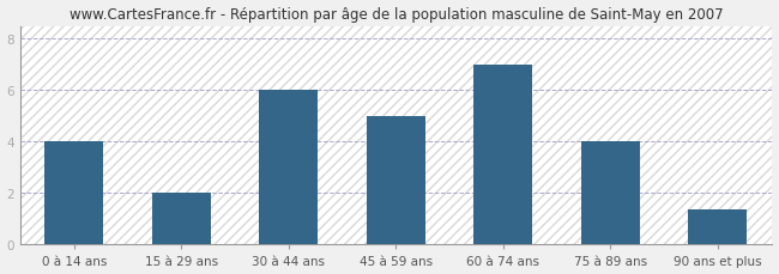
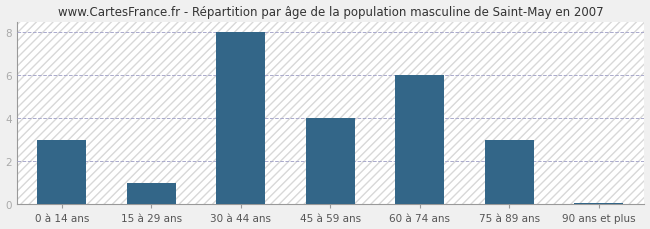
0 à 14 ans: 4.00 -> 3.00
15 à 29 ans: 2.00 -> 1.00
30 à 44 ans: 6.00 -> 8.00
45 à 59 ans: 5.00 -> 4.00
60 à 74 ans: 7.00 -> 6.00
75 à 89 ans: 4.00 -> 3.00
90 ans et plus: 1.35 -> 0.07
